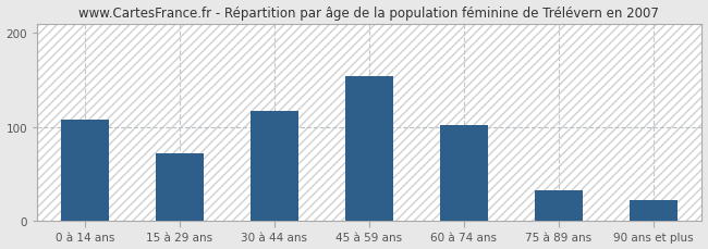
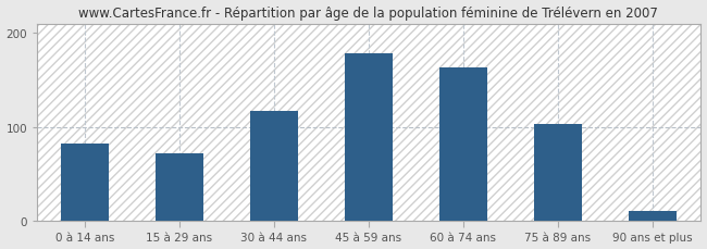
0 à 14 ans: 108 -> 82
45 à 59 ans: 154 -> 178
60 à 74 ans: 102 -> 163
75 à 89 ans: 32 -> 103
90 ans et plus: 22 -> 11
